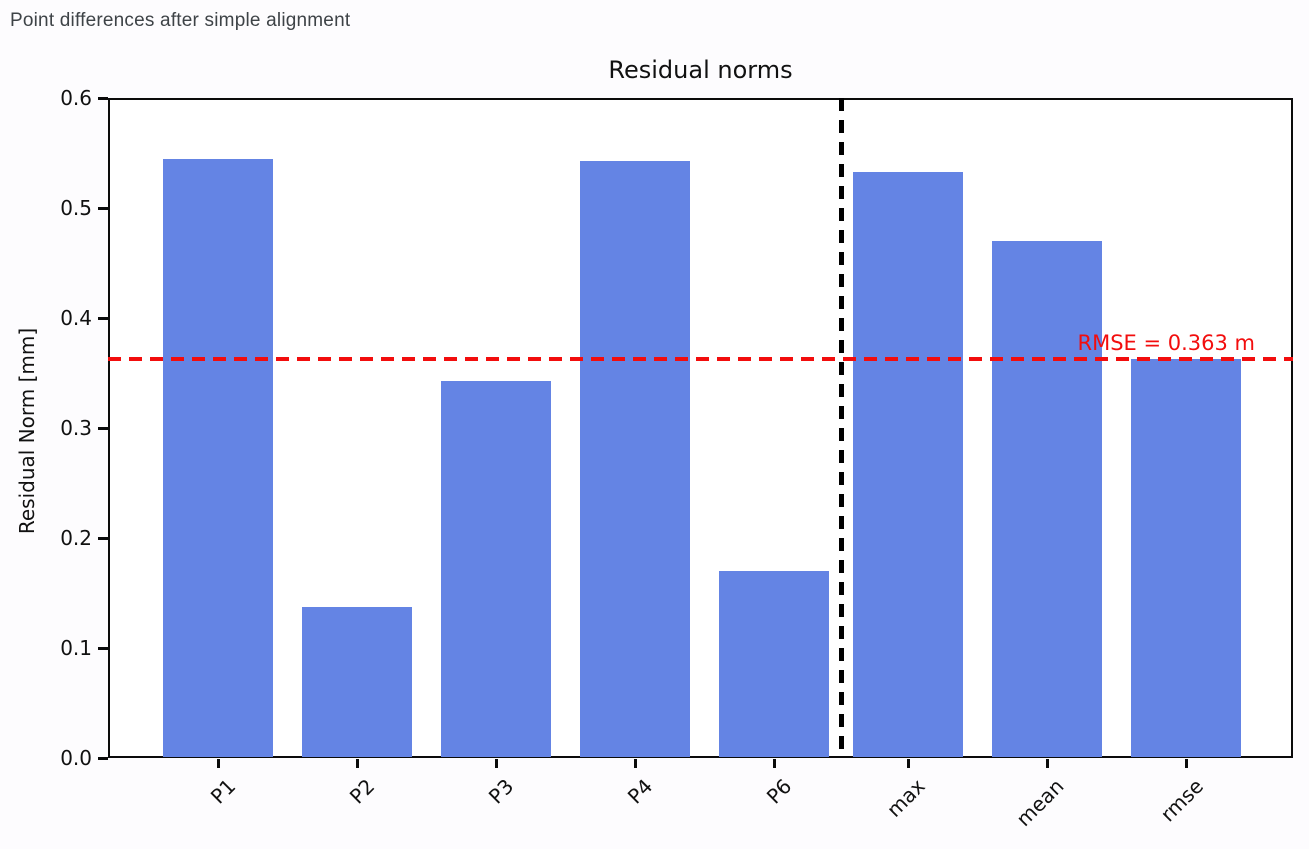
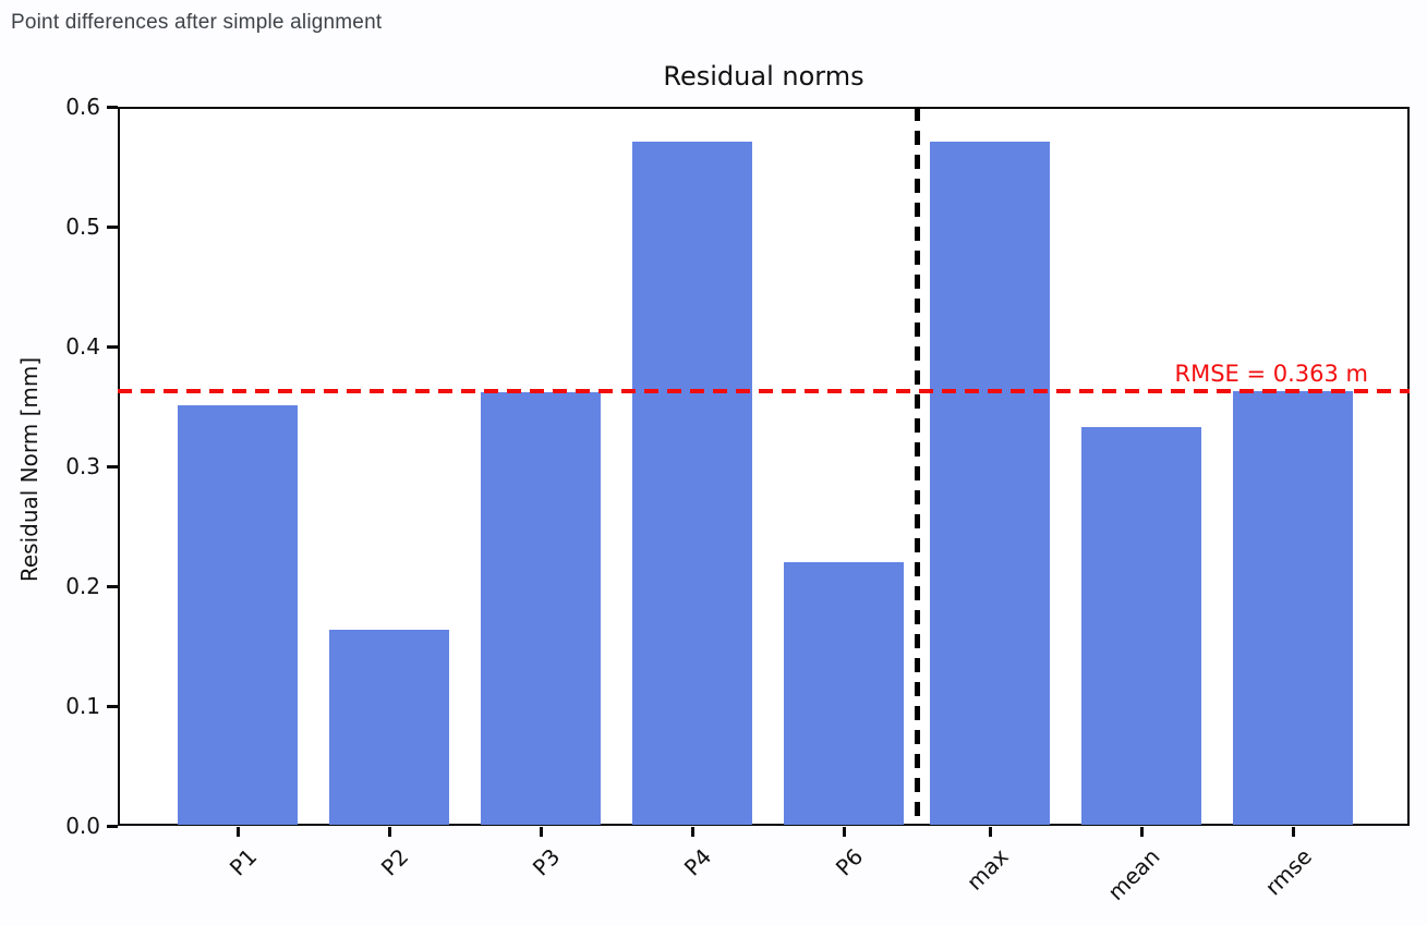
P1: 0.545 -> 0.351
P2: 0.137 -> 0.164
P3: 0.343 -> 0.362
P4: 0.543 -> 0.571
P6: 0.170 -> 0.220
max: 0.533 -> 0.571
mean: 0.470 -> 0.333
